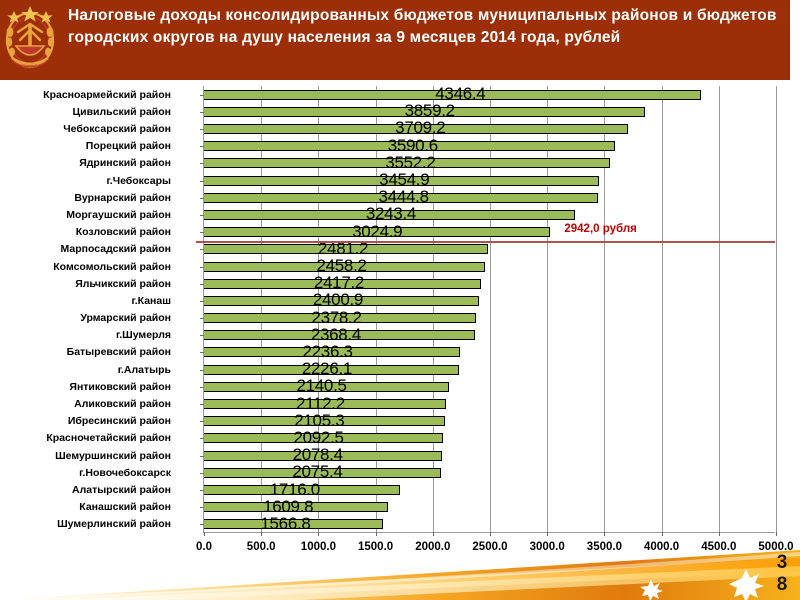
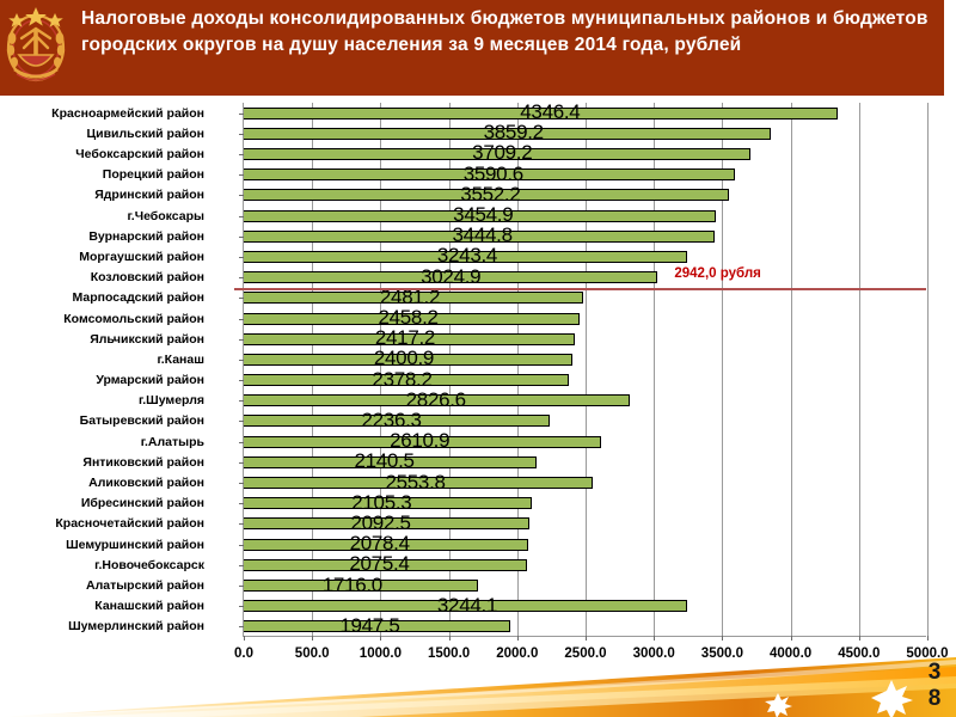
г.Шумерля: 2368.4 -> 2826.6
г.Алатырь: 2226.1 -> 2610.9
Аликовский район: 2112.2 -> 2553.8
Канашский район: 1609.8 -> 3244.1
Шумерлинский район: 1566.8 -> 1947.5
